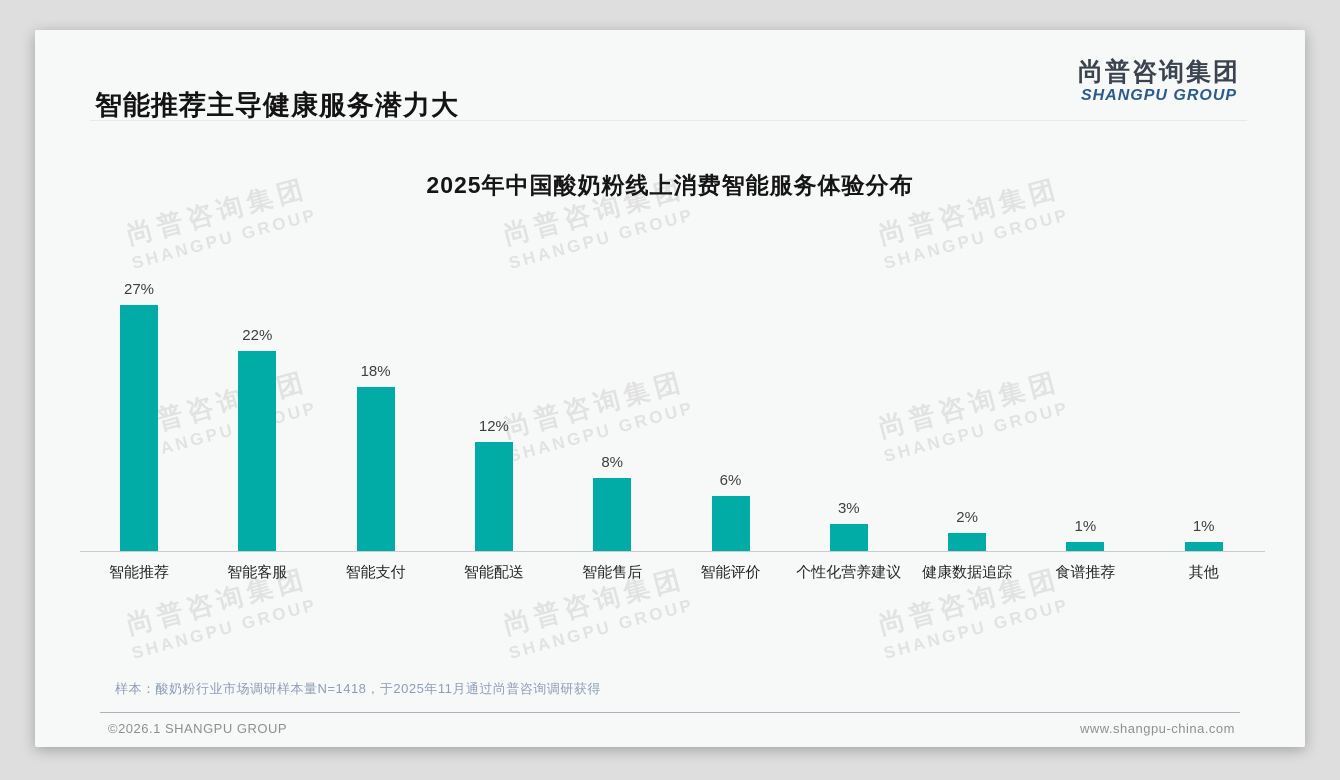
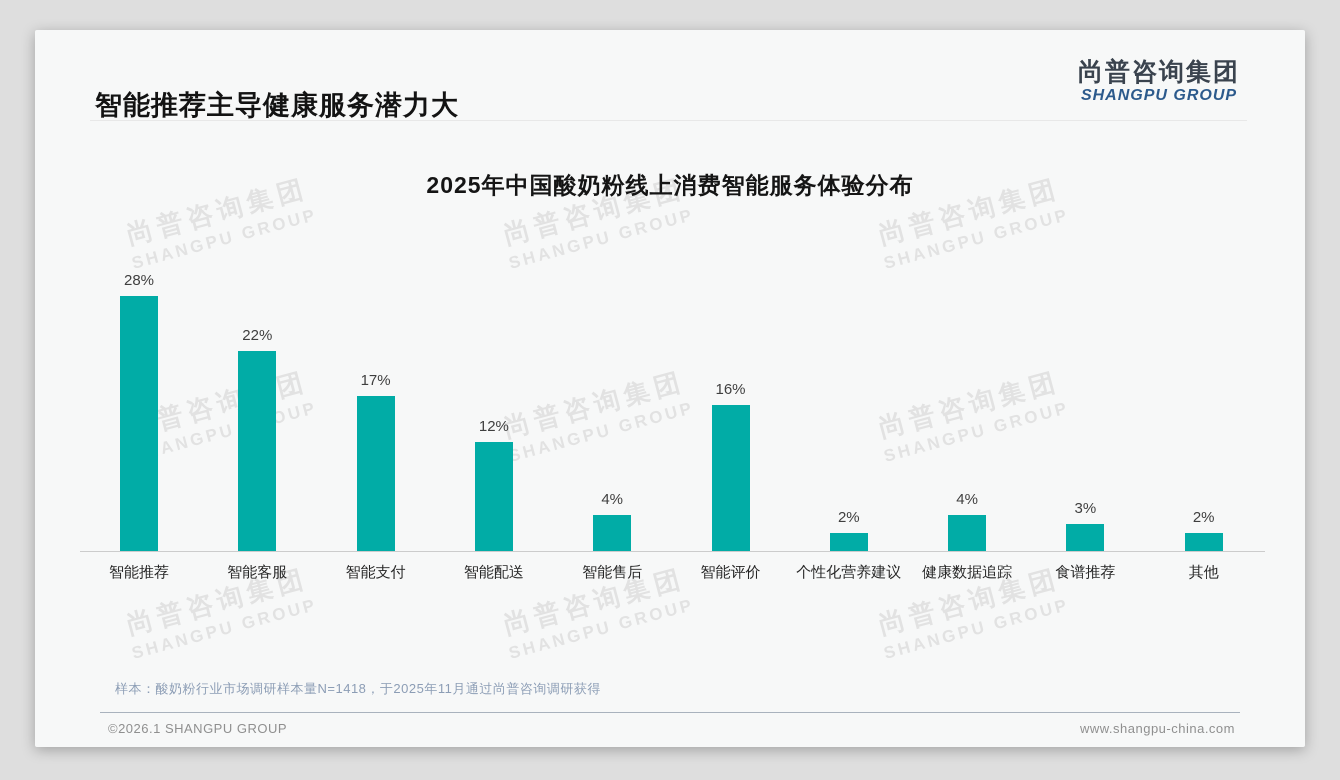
智能推荐: 27% -> 28%
智能支付: 18% -> 17%
智能售后: 8% -> 4%
智能评价: 6% -> 16%
个性化营养建议: 3% -> 2%
健康数据追踪: 2% -> 4%
食谱推荐: 1% -> 3%
其他: 1% -> 2%
